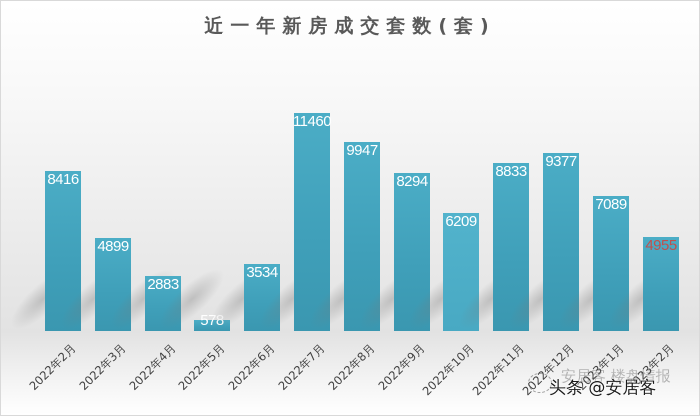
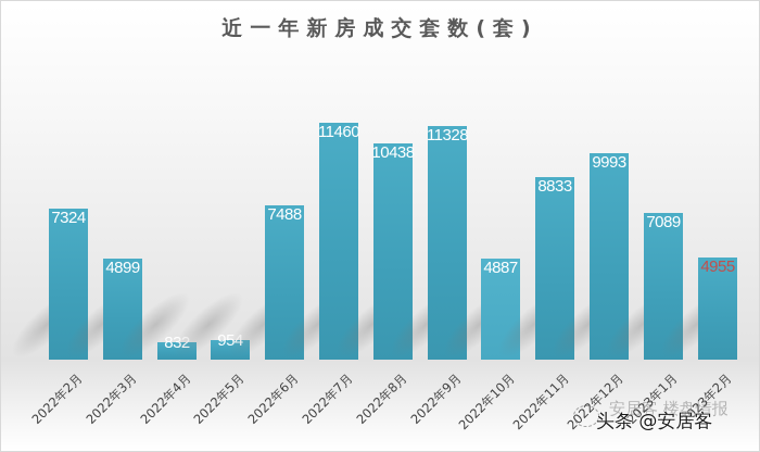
2022年2月: 8416 -> 7324
2022年4月: 2883 -> 832
2022年5月: 578 -> 954
2022年6月: 3534 -> 7488
2022年8月: 9947 -> 10438
2022年9月: 8294 -> 11328
2022年10月: 6209 -> 4887
2022年12月: 9377 -> 9993
